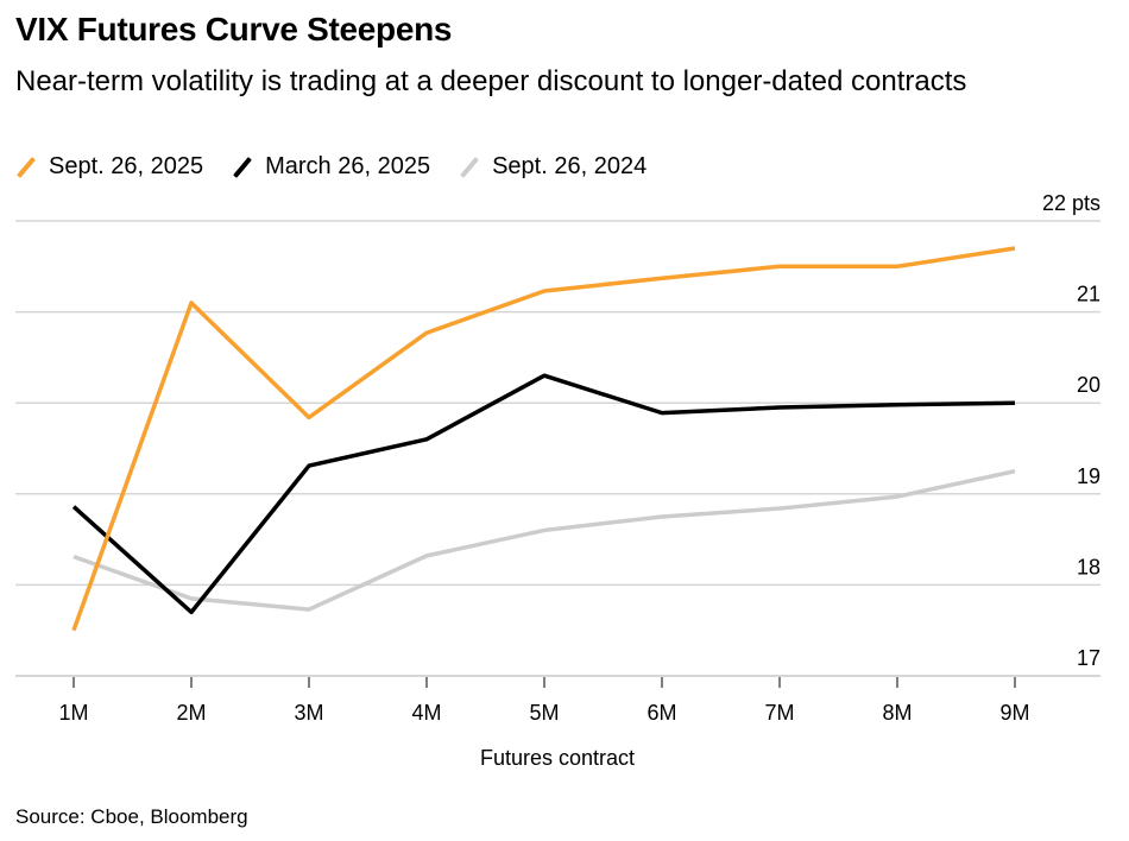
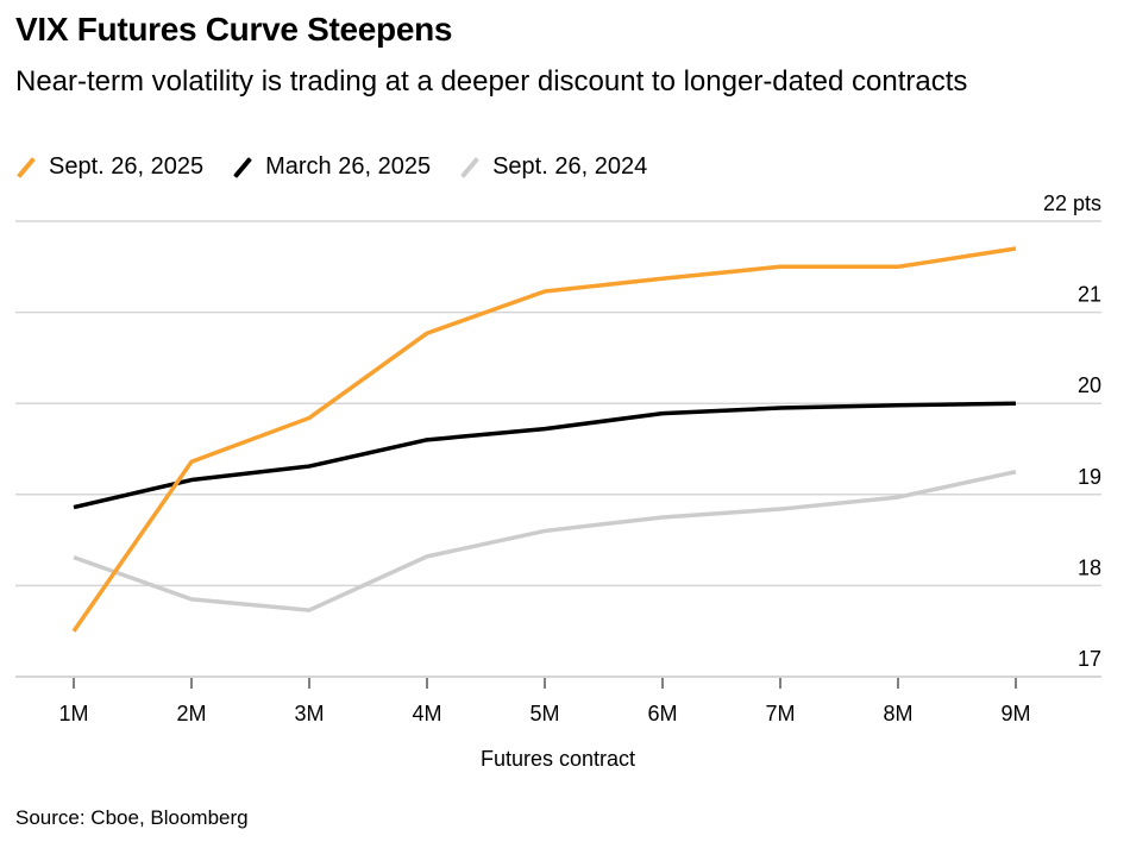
Sept. 26, 2025/2M: 21.1 -> 19.4
March 26, 2025/2M: 17.7 -> 19.2
March 26, 2025/5M: 20.3 -> 19.7
